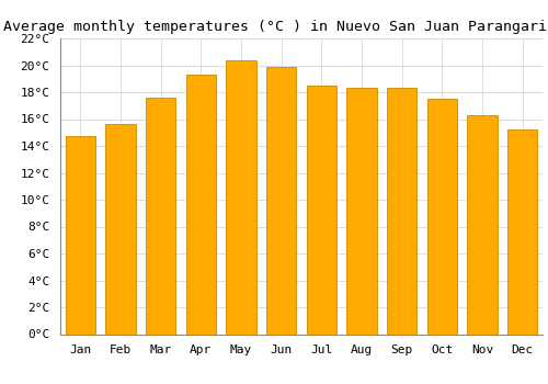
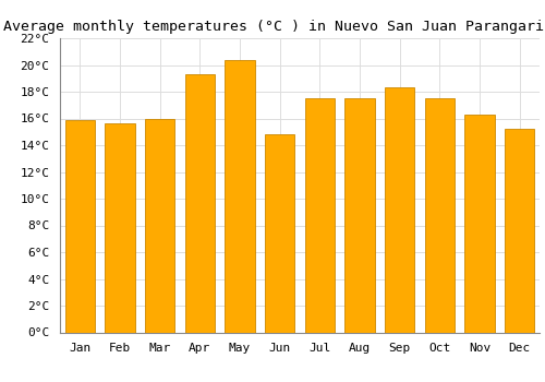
Jan: 14.7°C -> 15.9°C
Mar: 17.6°C -> 16.0°C
Jun: 19.9°C -> 14.8°C
Jul: 18.5°C -> 17.5°C
Aug: 18.3°C -> 17.5°C
